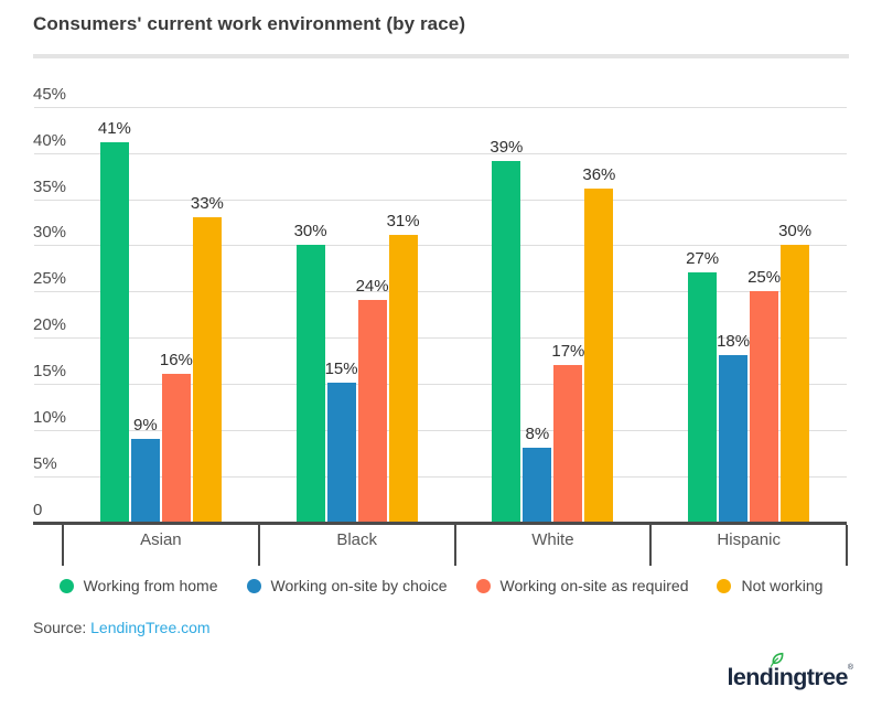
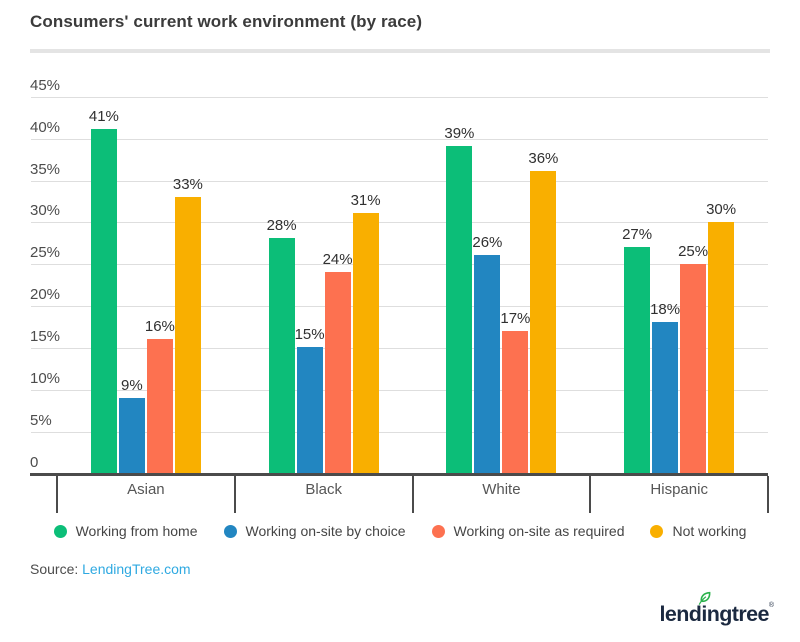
Working from home/Black: 30% -> 28%
Working on-site by choice/White: 8% -> 26%
